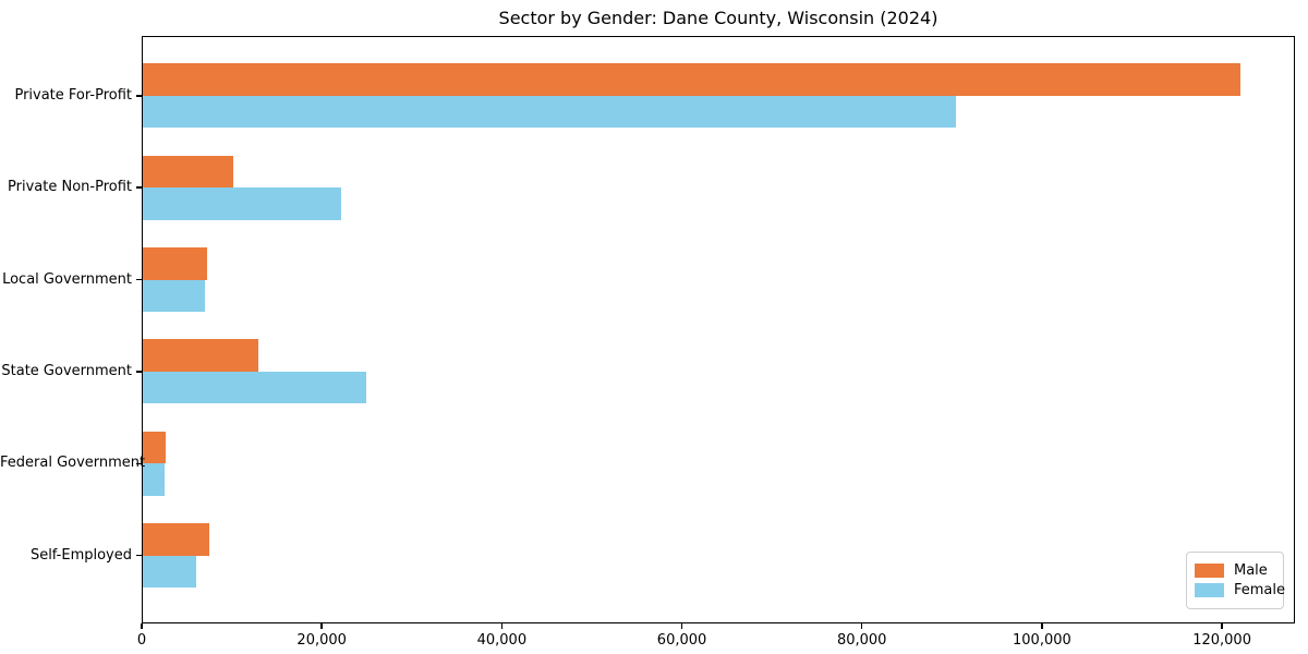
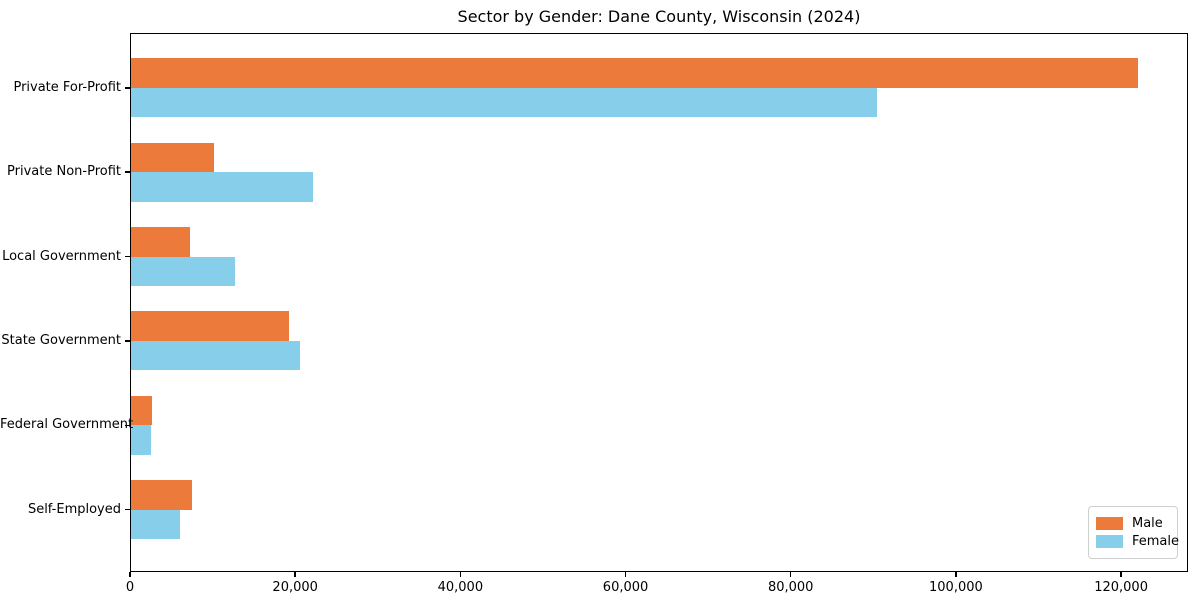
Female/Local Government: 7000 -> 13000
Male/State Government: 13000 -> 19000
Female/State Government: 25000 -> 21000
